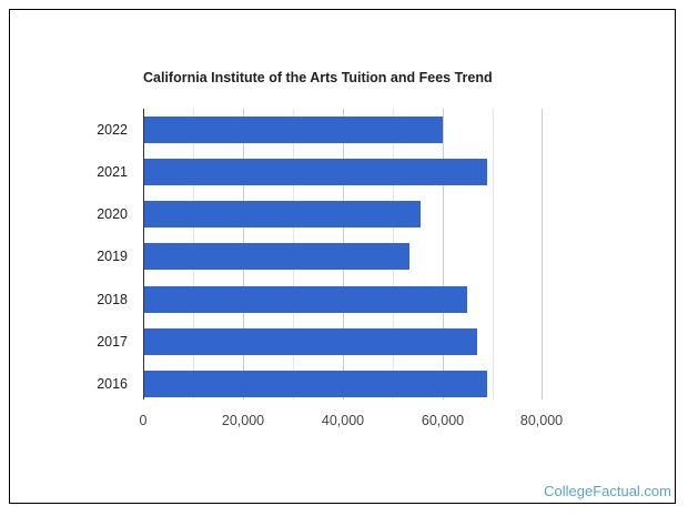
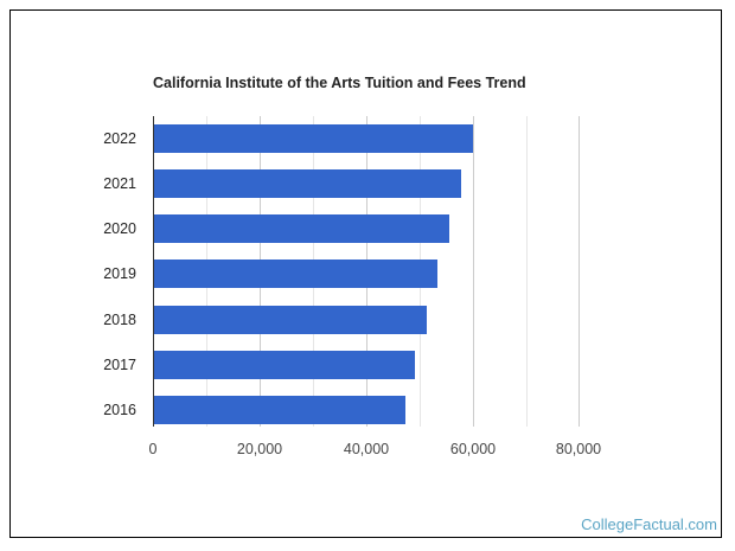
2021: 69000 -> 58000
2018: 65000 -> 51000
2017: 67000 -> 49000
2016: 69000 -> 47000
